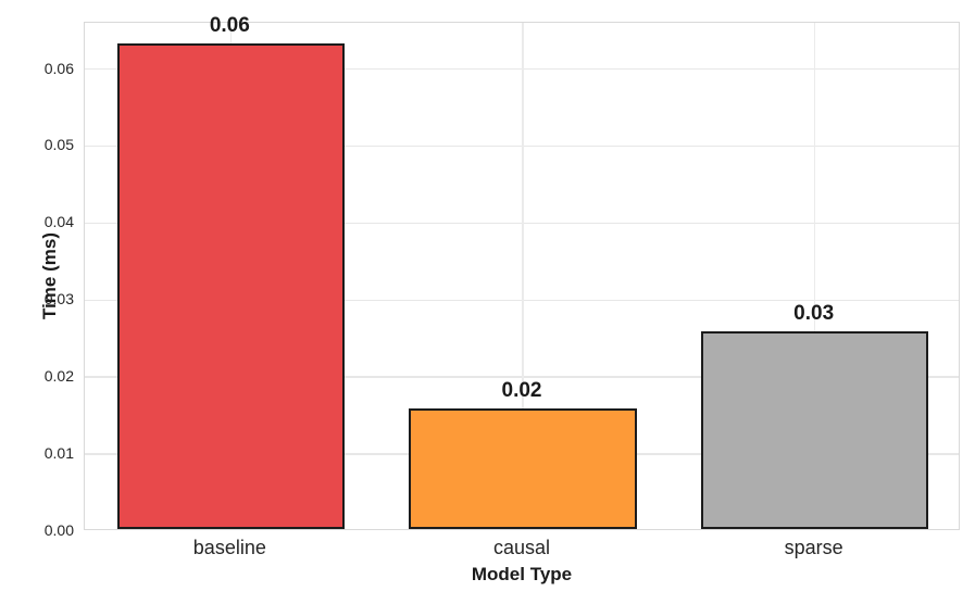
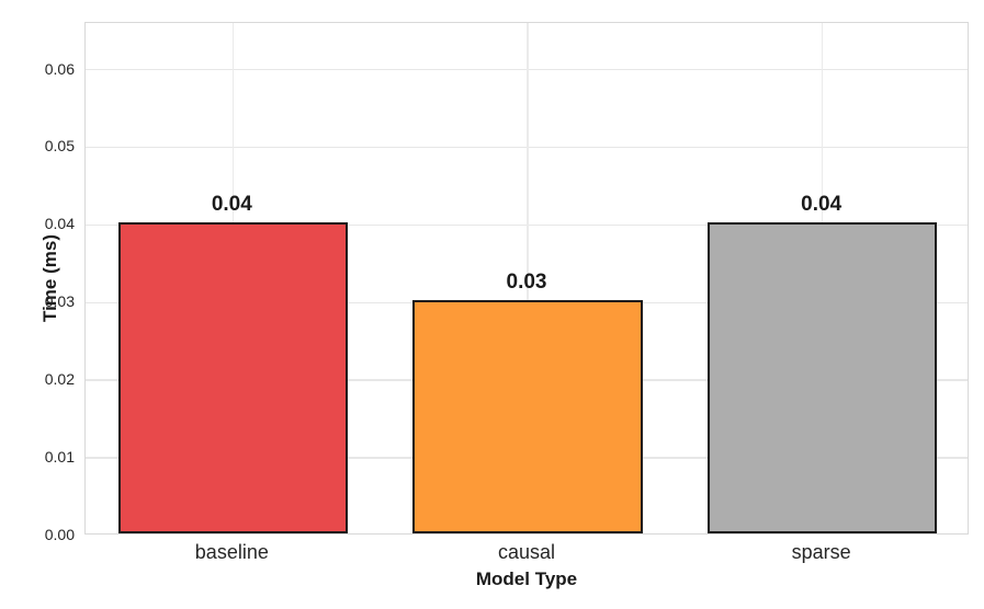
baseline: 0.06 -> 0.04
causal: 0.02 -> 0.03
sparse: 0.03 -> 0.04
